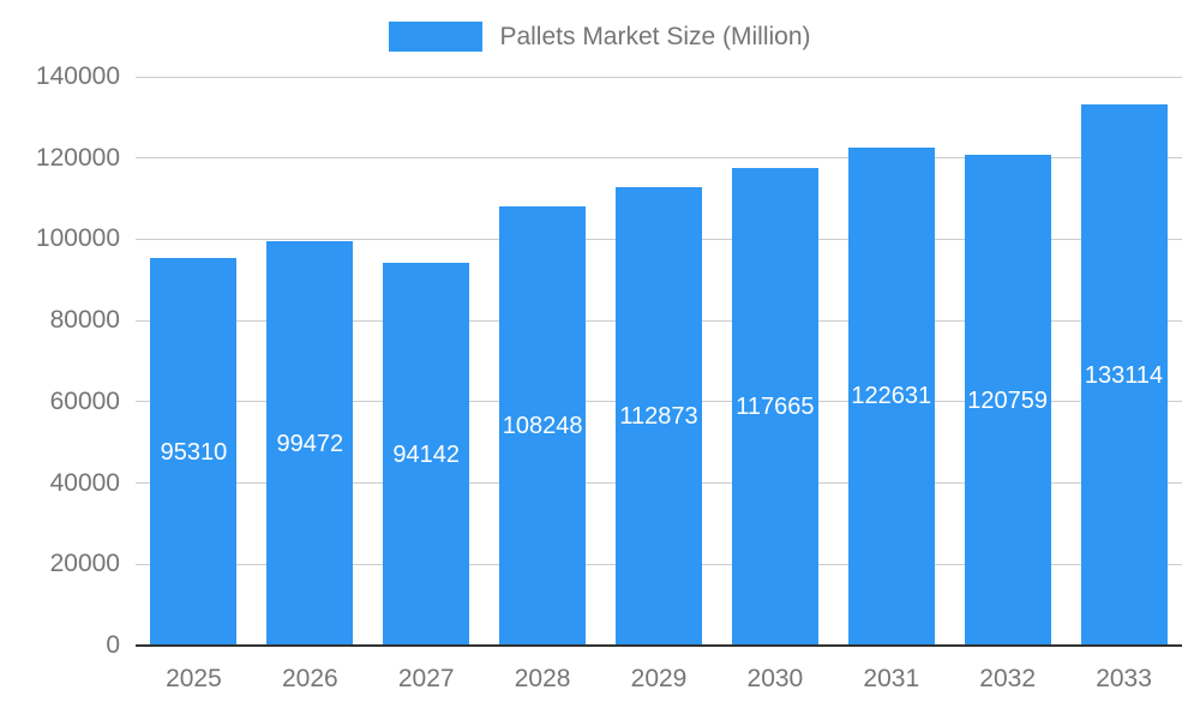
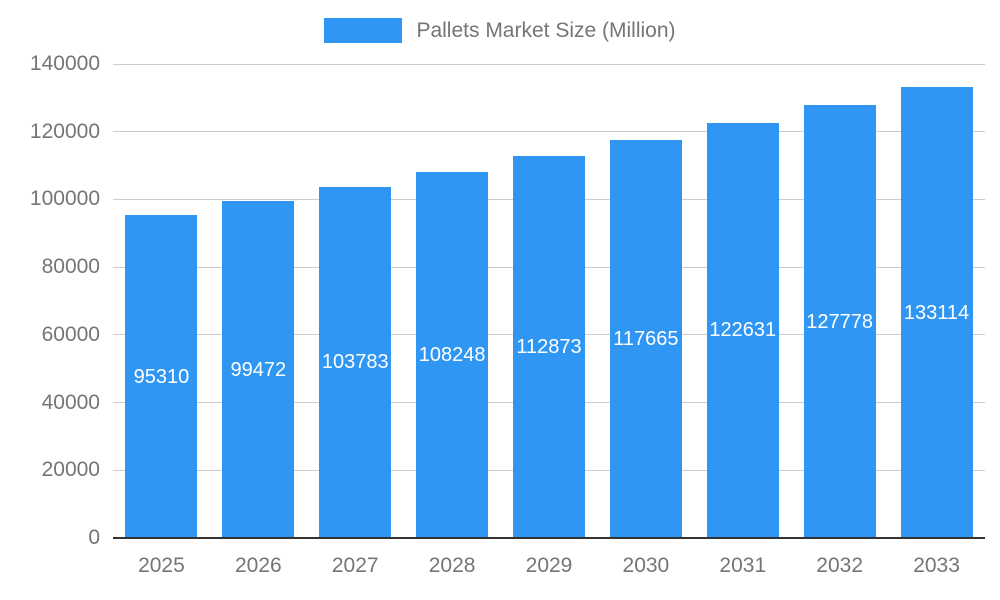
2027: 94142 -> 103783
2032: 120759 -> 127778
